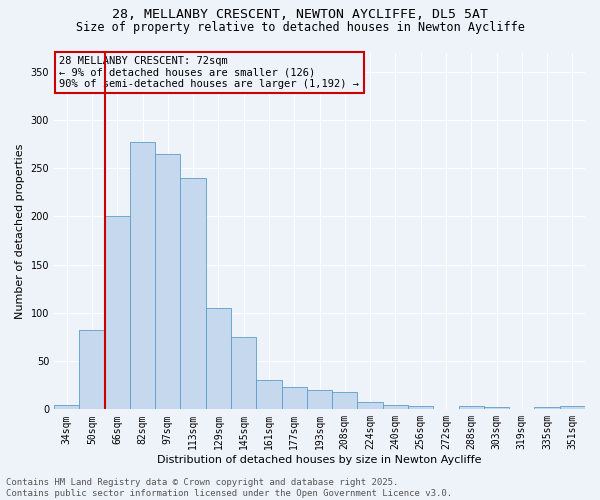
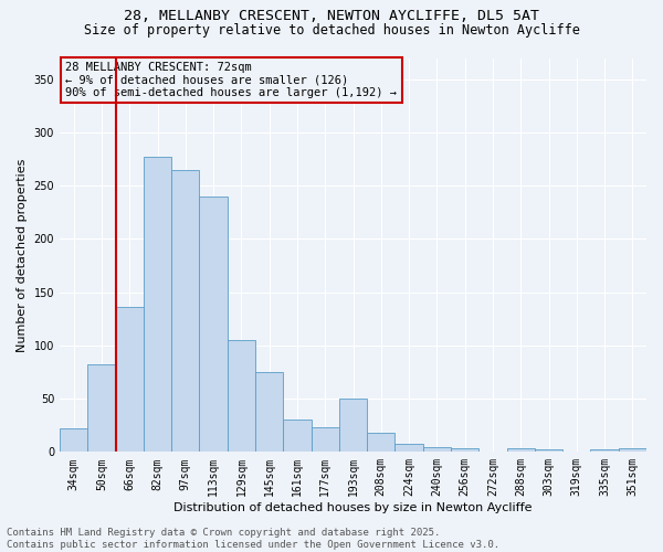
34sqm: 5 -> 22
66sqm: 200 -> 136
193sqm: 20 -> 50
